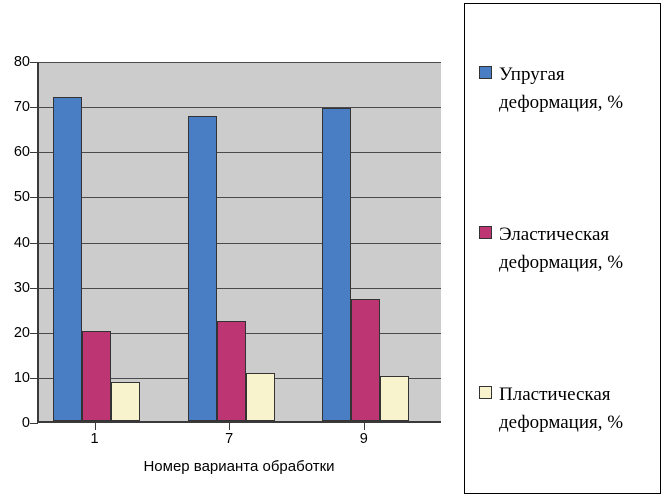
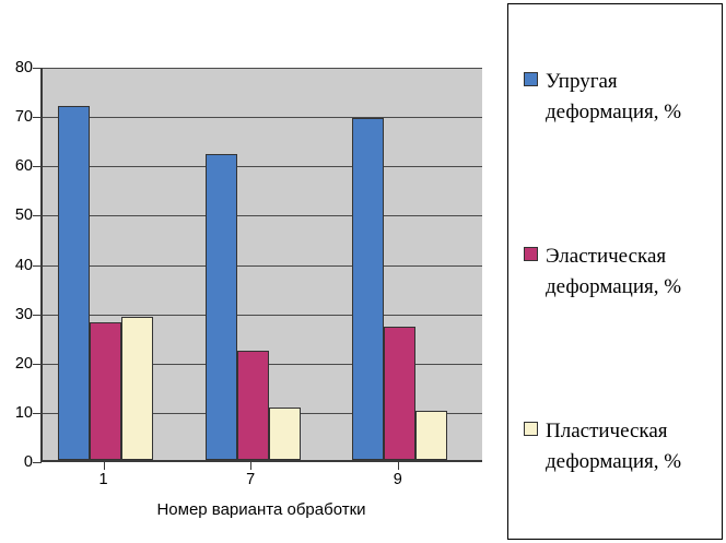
Эластическая деформация, %/1: 20 -> 28
Пластическая деформация, %/1: 9 -> 29
Упругая деформация, %/7: 68 -> 62
